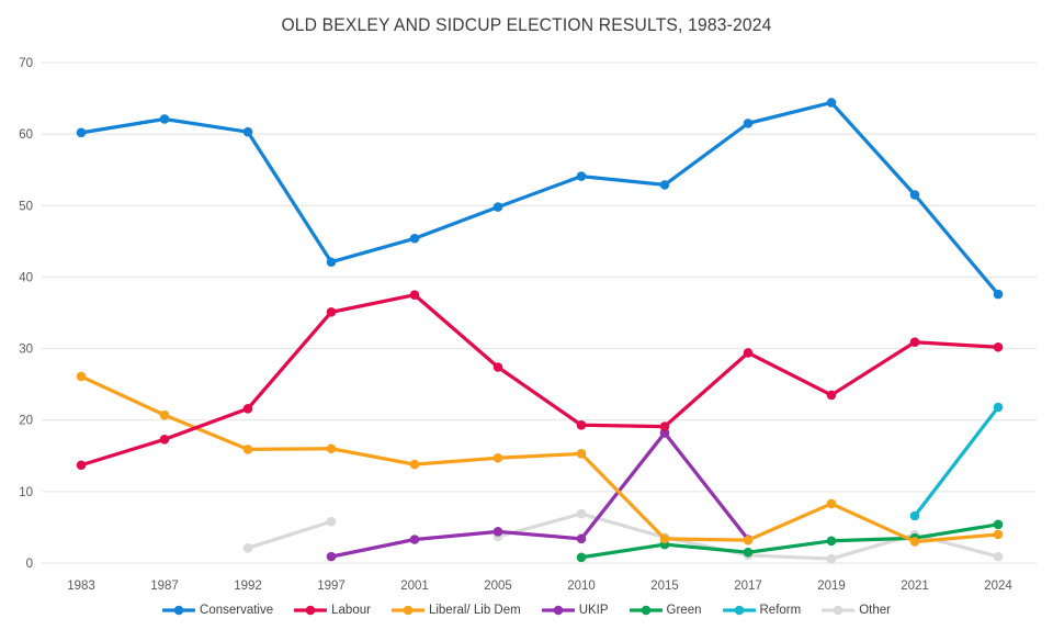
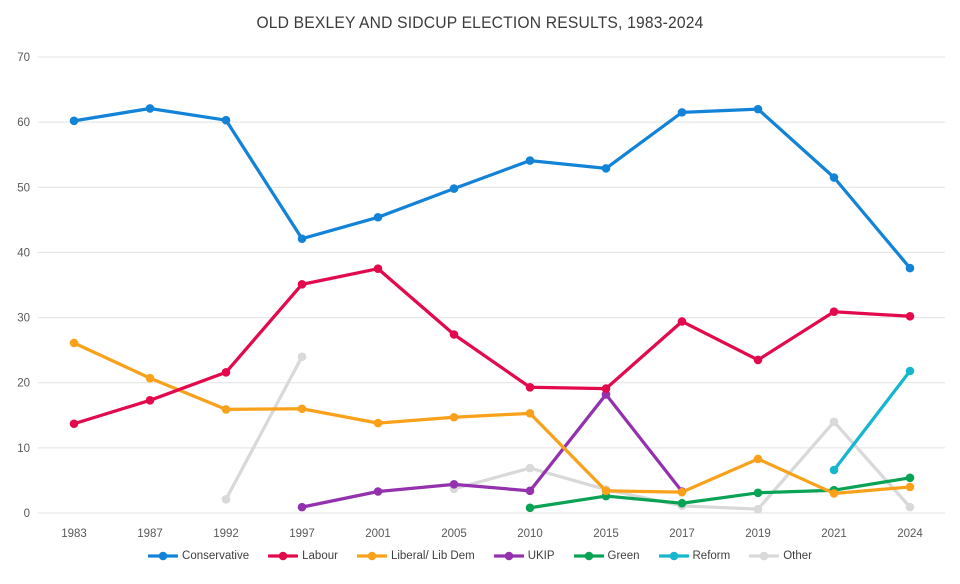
Other/1997: 6 -> 24
Conservative/2019: 64 -> 62
Other/2021: 4 -> 14
